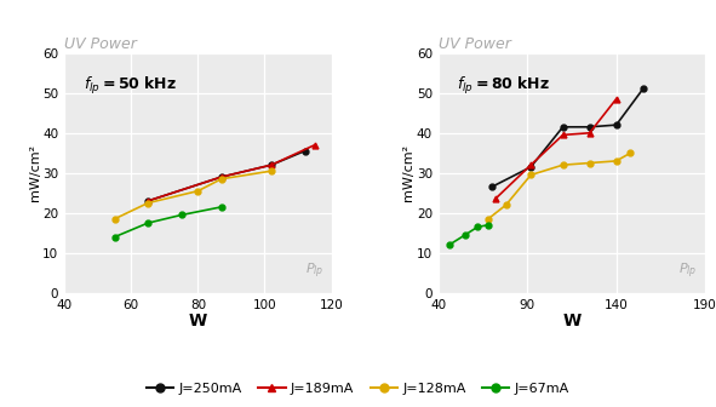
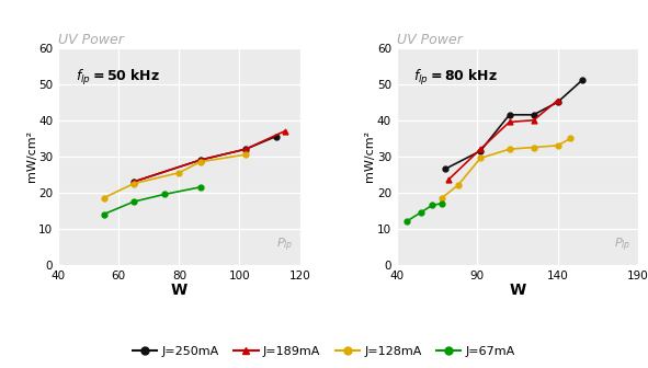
J=250mA/140: 42.0 -> 45.0
J=189mA/140: 48.5 -> 45.5
